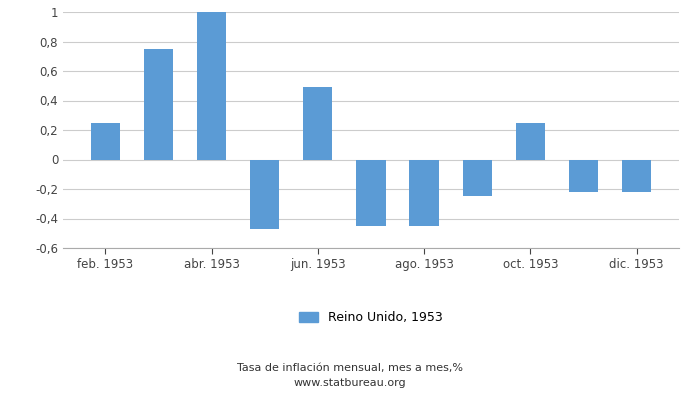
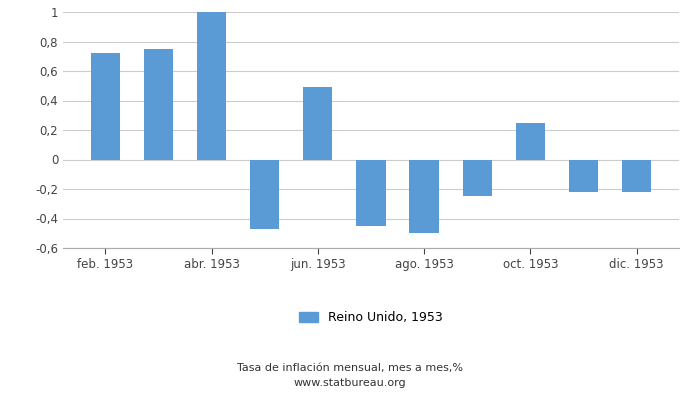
feb. 1953: 0,25 -> 0,72
ago. 1953: -0,45 -> -0,50
